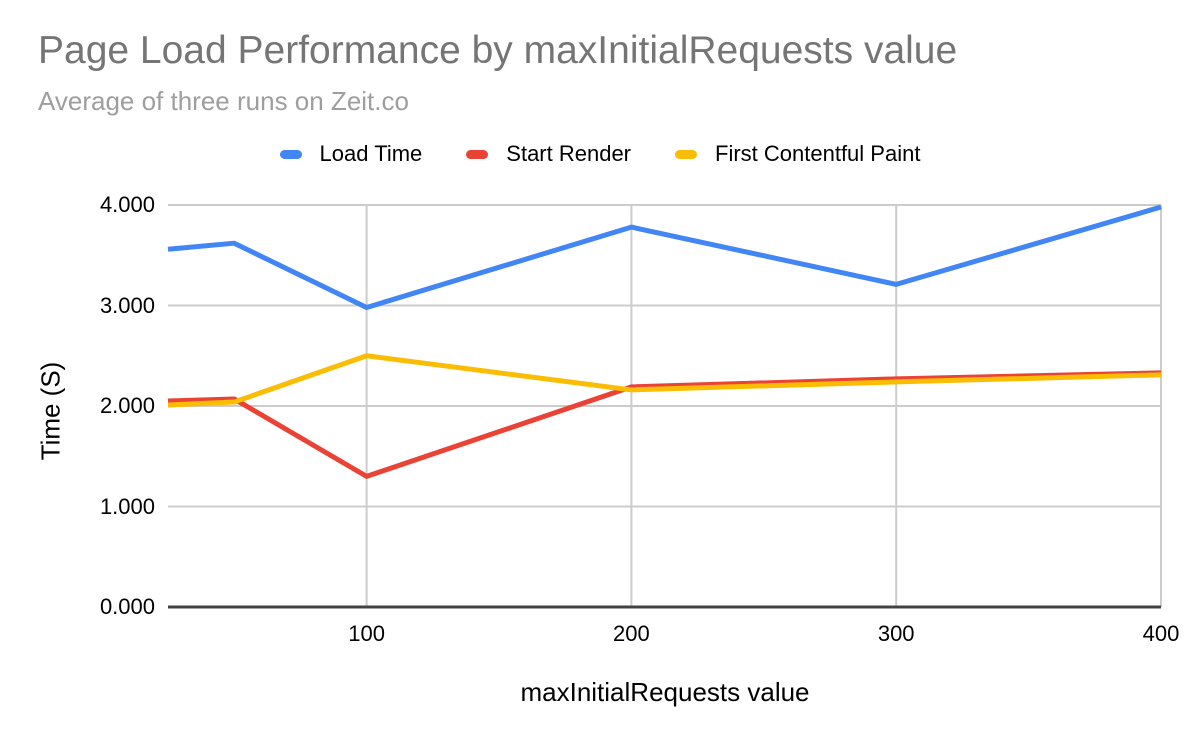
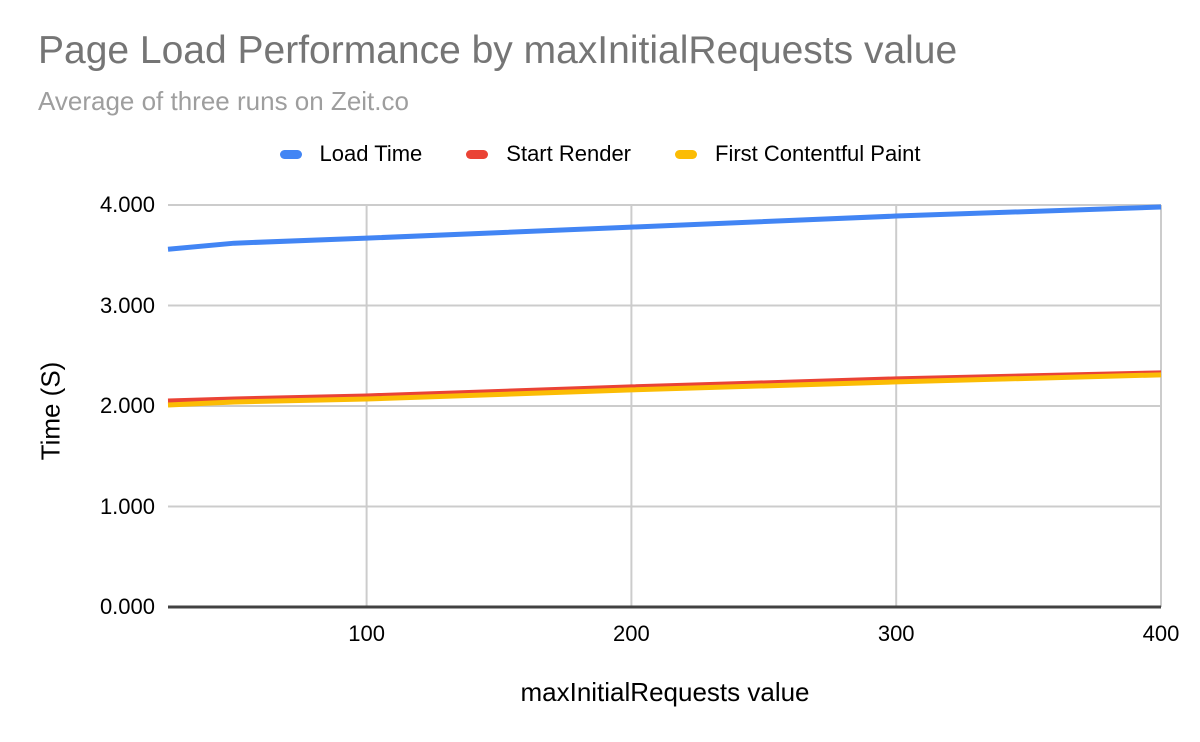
Load Time/100: 2.98 -> 3.67
Start Render/100: 1.30 -> 2.10
First Contentful Paint/100: 2.50 -> 2.07
Load Time/300: 3.21 -> 3.89
